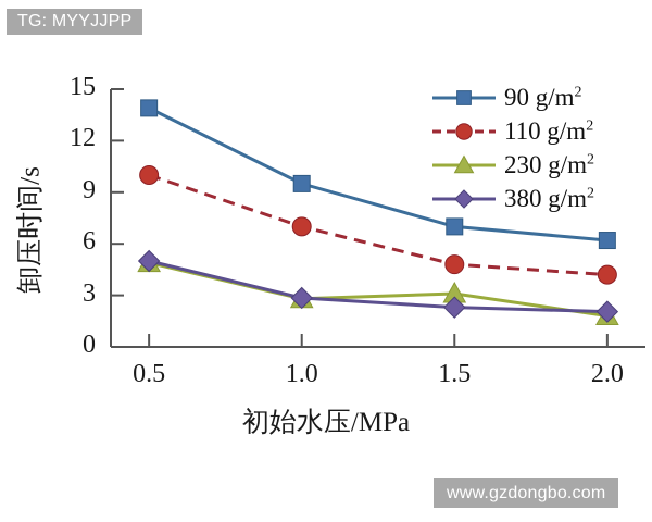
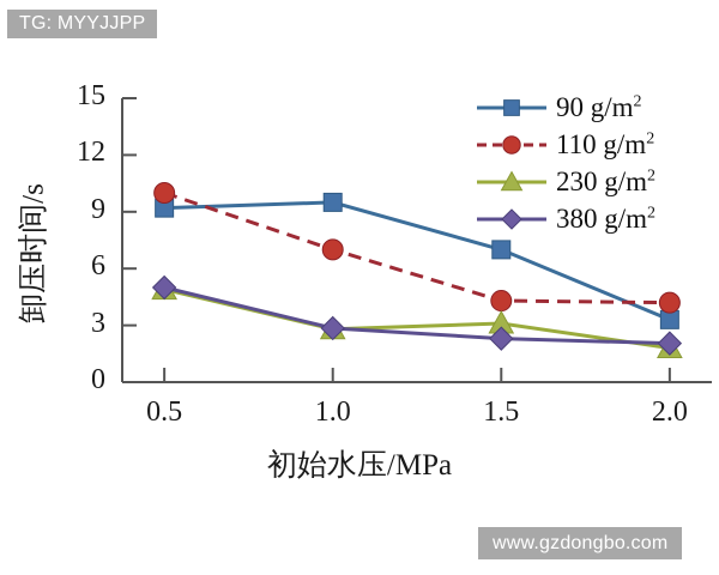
90 g/m/0.5: 13.9 -> 9.2
110 g/m/1.5: 4.8 -> 4.3
90 g/m/2.0: 6.2 -> 3.3
